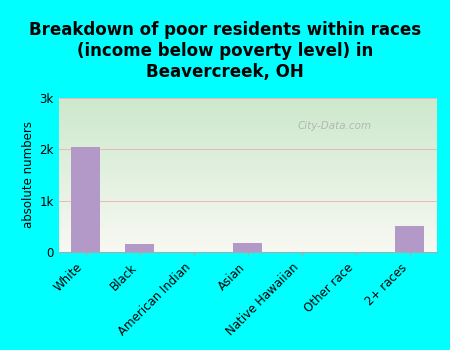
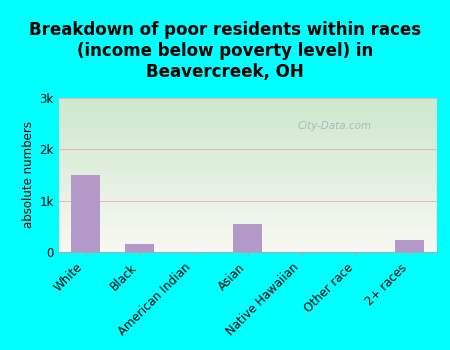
White: 2.05k -> 1.50k
Asian: 0.18k -> 0.54k
2+ races: 0.50k -> 0.24k
